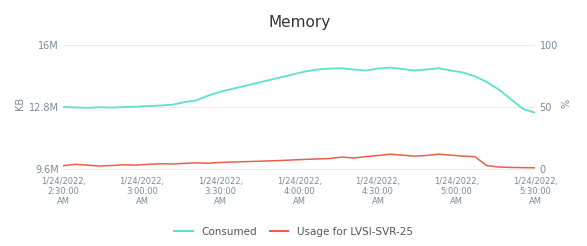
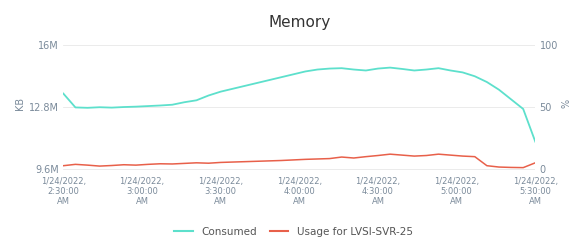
Consumed/1/24/2022, 2:30:00 AM: 12.8M -> 13.5M
Consumed/1/24/2022, 5:30:00 AM: 12.5M -> 11.0M
Usage for LVSI-SVR-25/1/24/2022, 5:30:00 AM: 9.6M -> 9.9M
